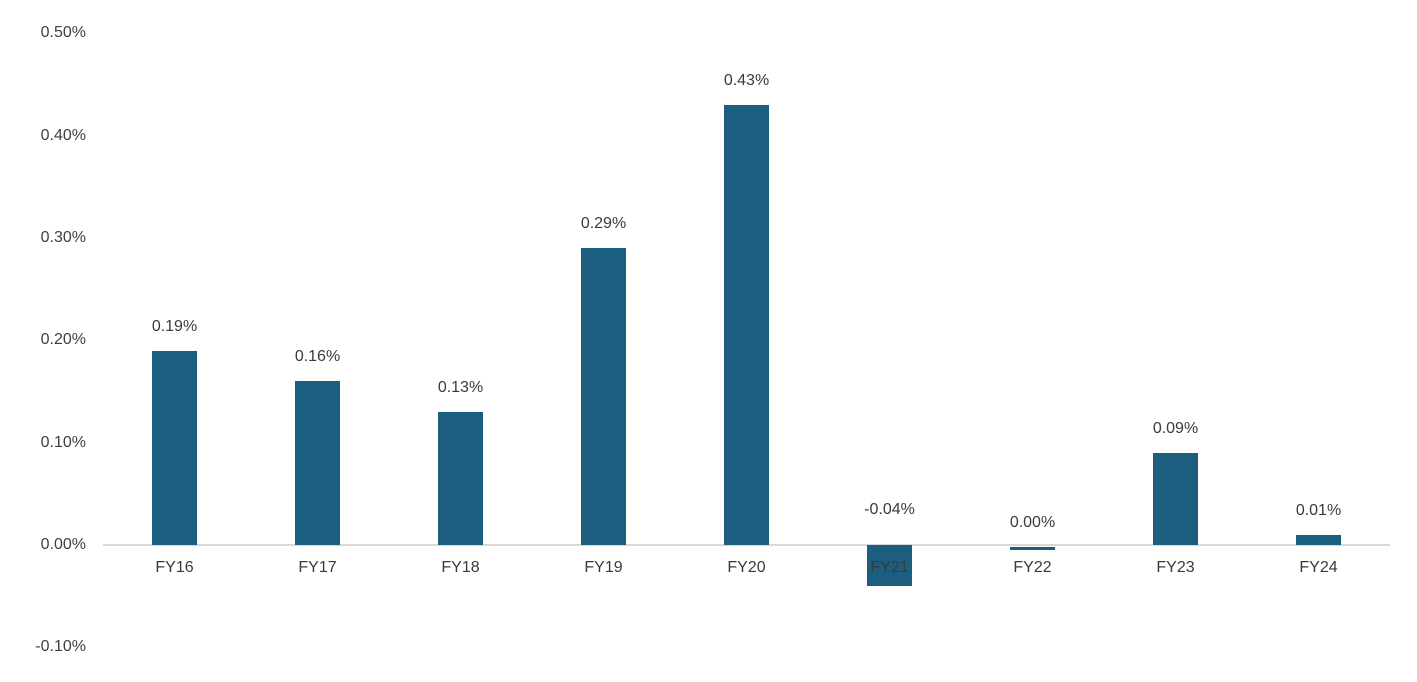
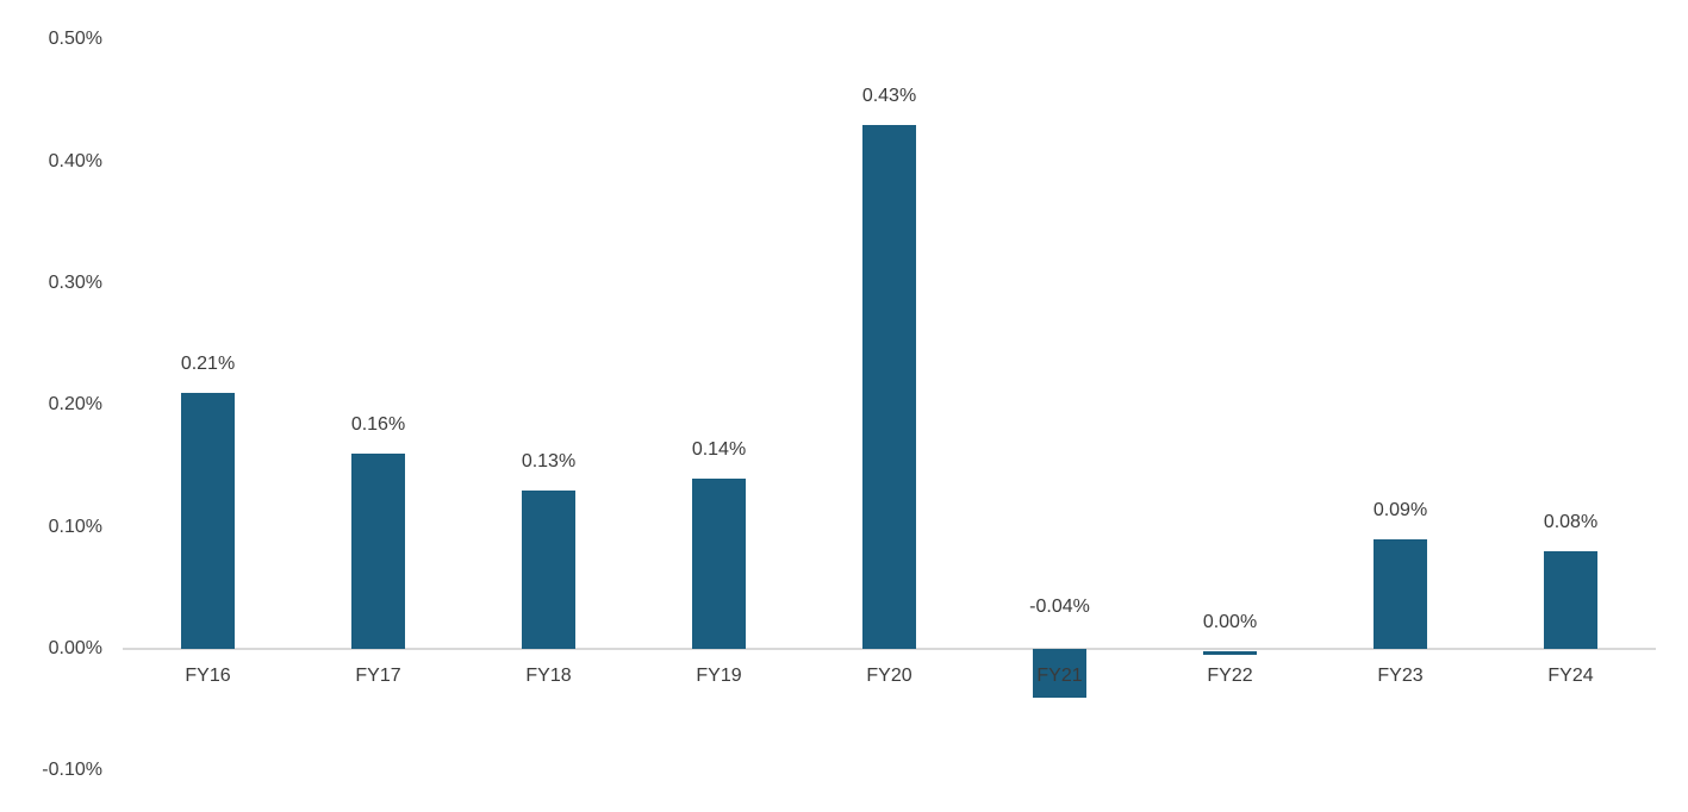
FY16: 0.19% -> 0.21%
FY19: 0.29% -> 0.14%
FY24: 0.01% -> 0.08%
